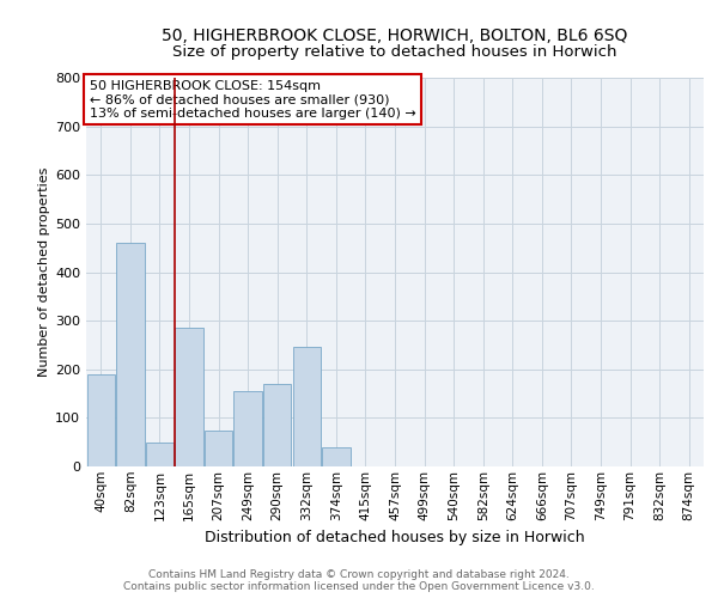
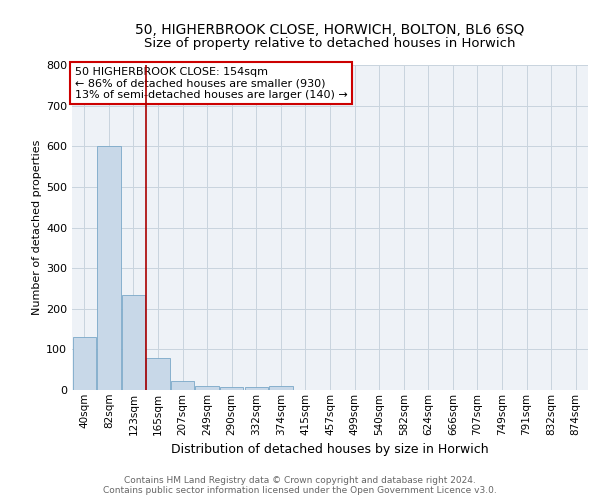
40sqm: 190 -> 130
82sqm: 460 -> 600
123sqm: 50 -> 235
165sqm: 285 -> 80
207sqm: 75 -> 23
249sqm: 155 -> 10
290sqm: 170 -> 8
332sqm: 245 -> 8
374sqm: 40 -> 10
